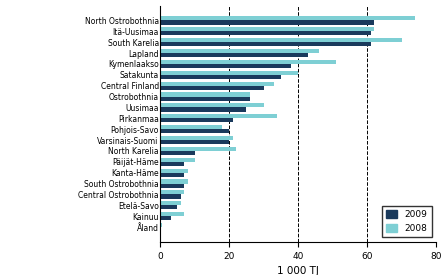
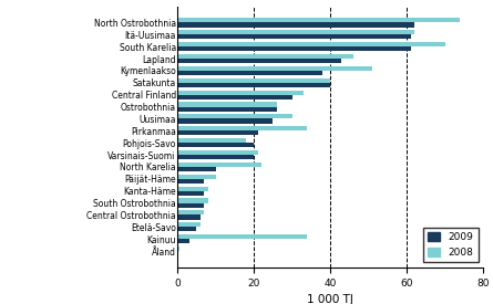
2009/Satakunta: 35.0 -> 40.0
2008/Kainuu: 7.0 -> 34.0
